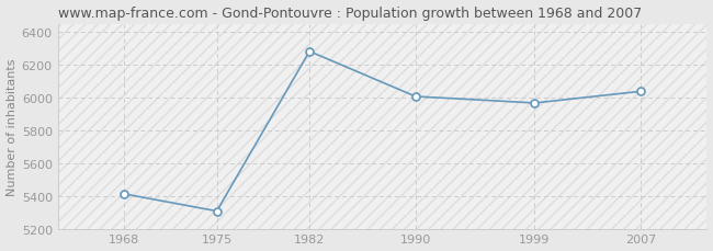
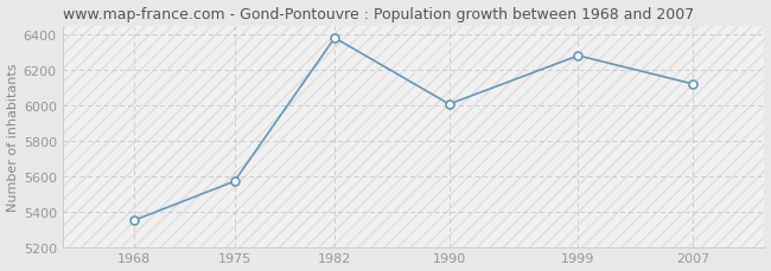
1968: 5410 -> 5350
1975: 5310 -> 5570
1982: 6280 -> 6380
1999: 5970 -> 6280
2007: 6040 -> 6120
